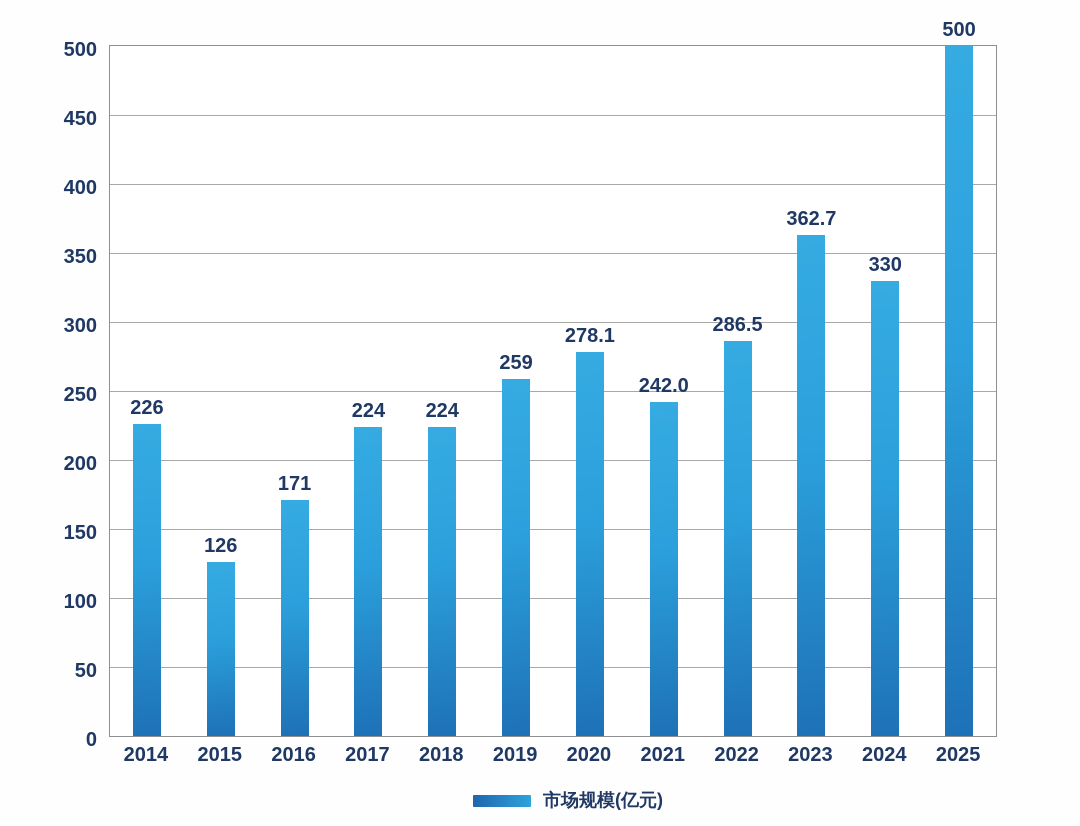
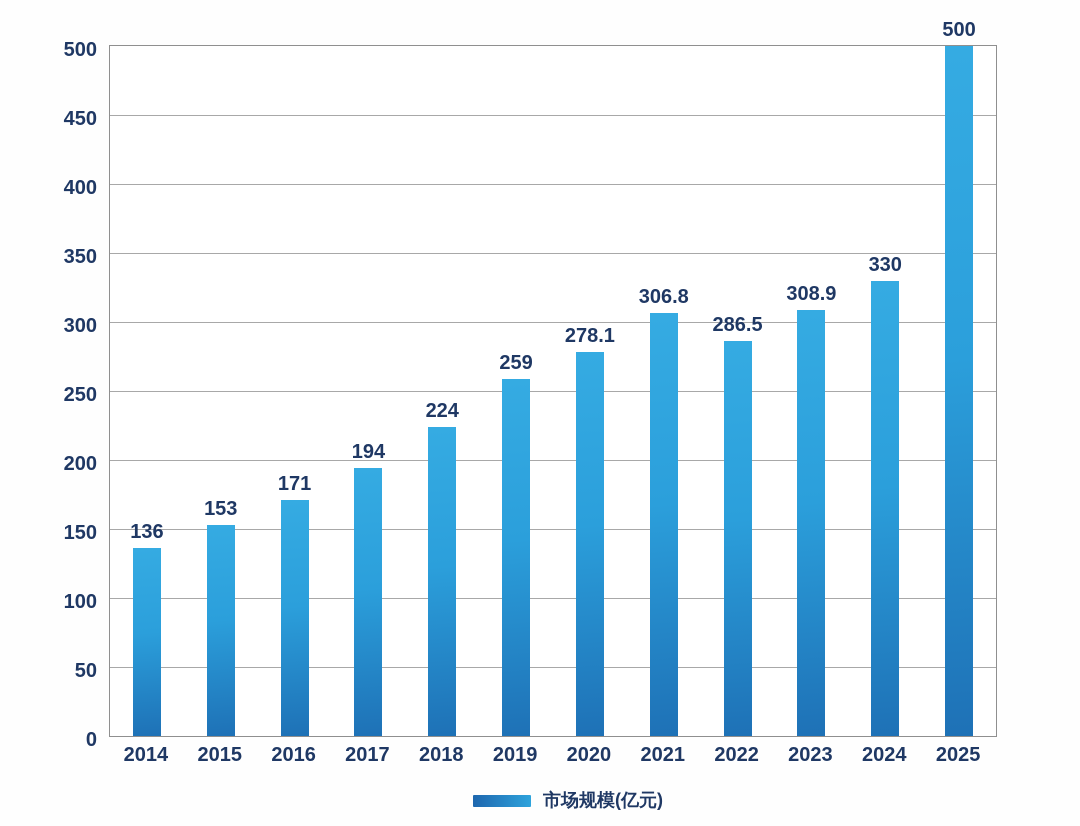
2014: 226 -> 136
2015: 126 -> 153
2017: 224 -> 194
2021: 242.0 -> 306.8
2023: 362.7 -> 308.9
